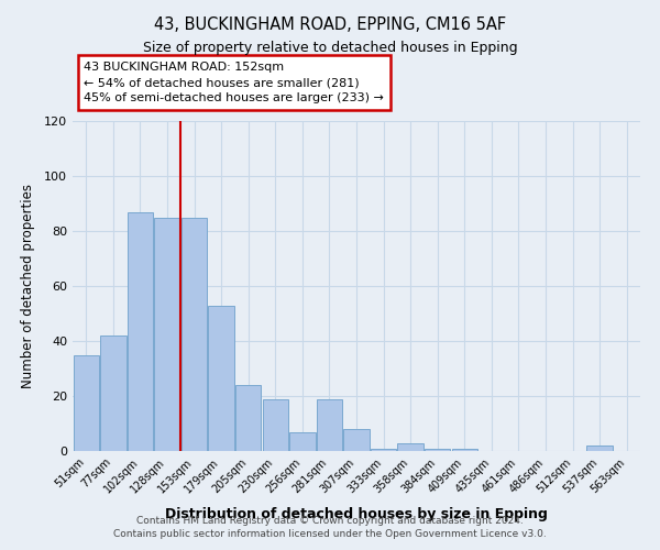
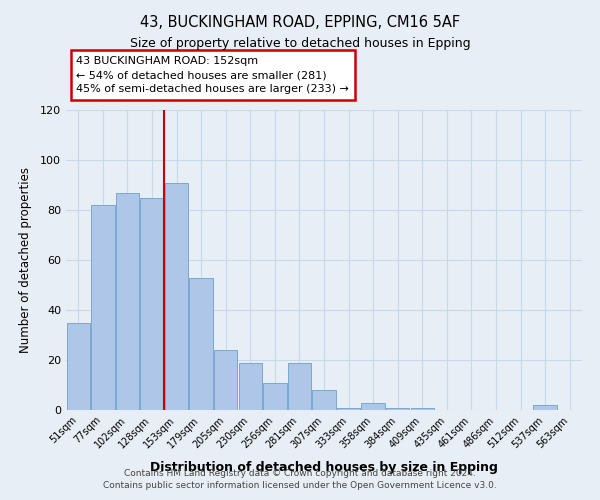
77sqm: 42 -> 82
153sqm: 85 -> 91
256sqm: 7 -> 11
